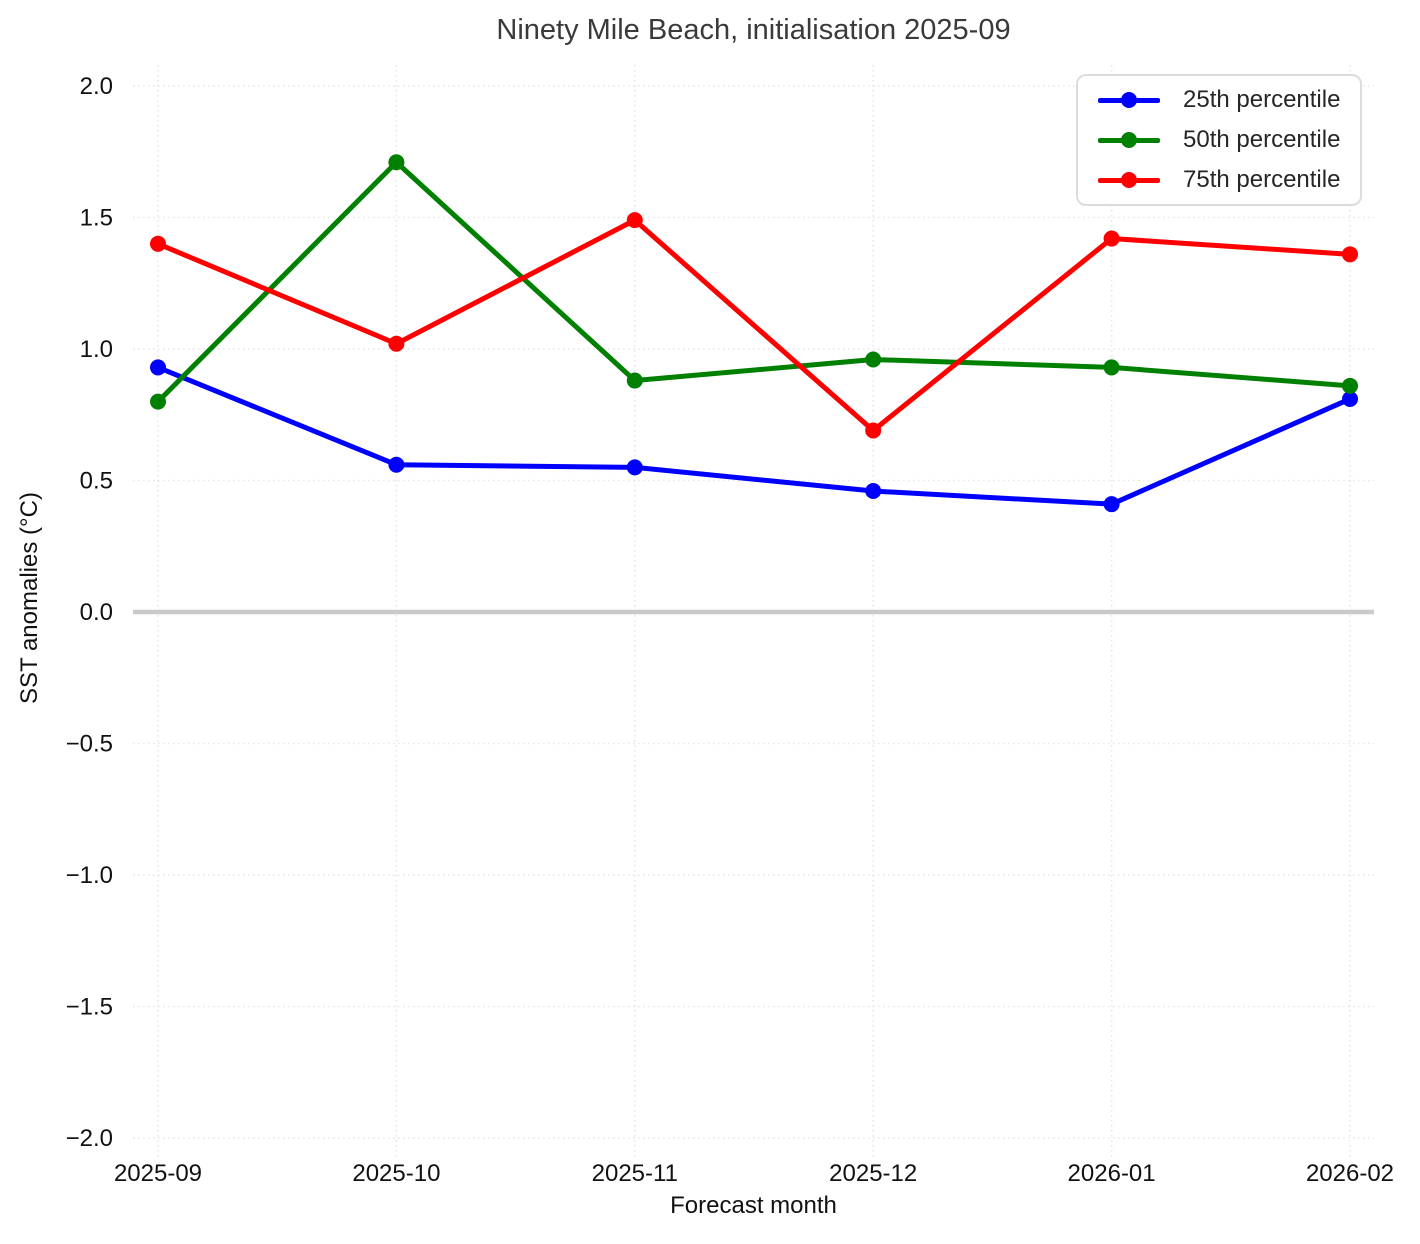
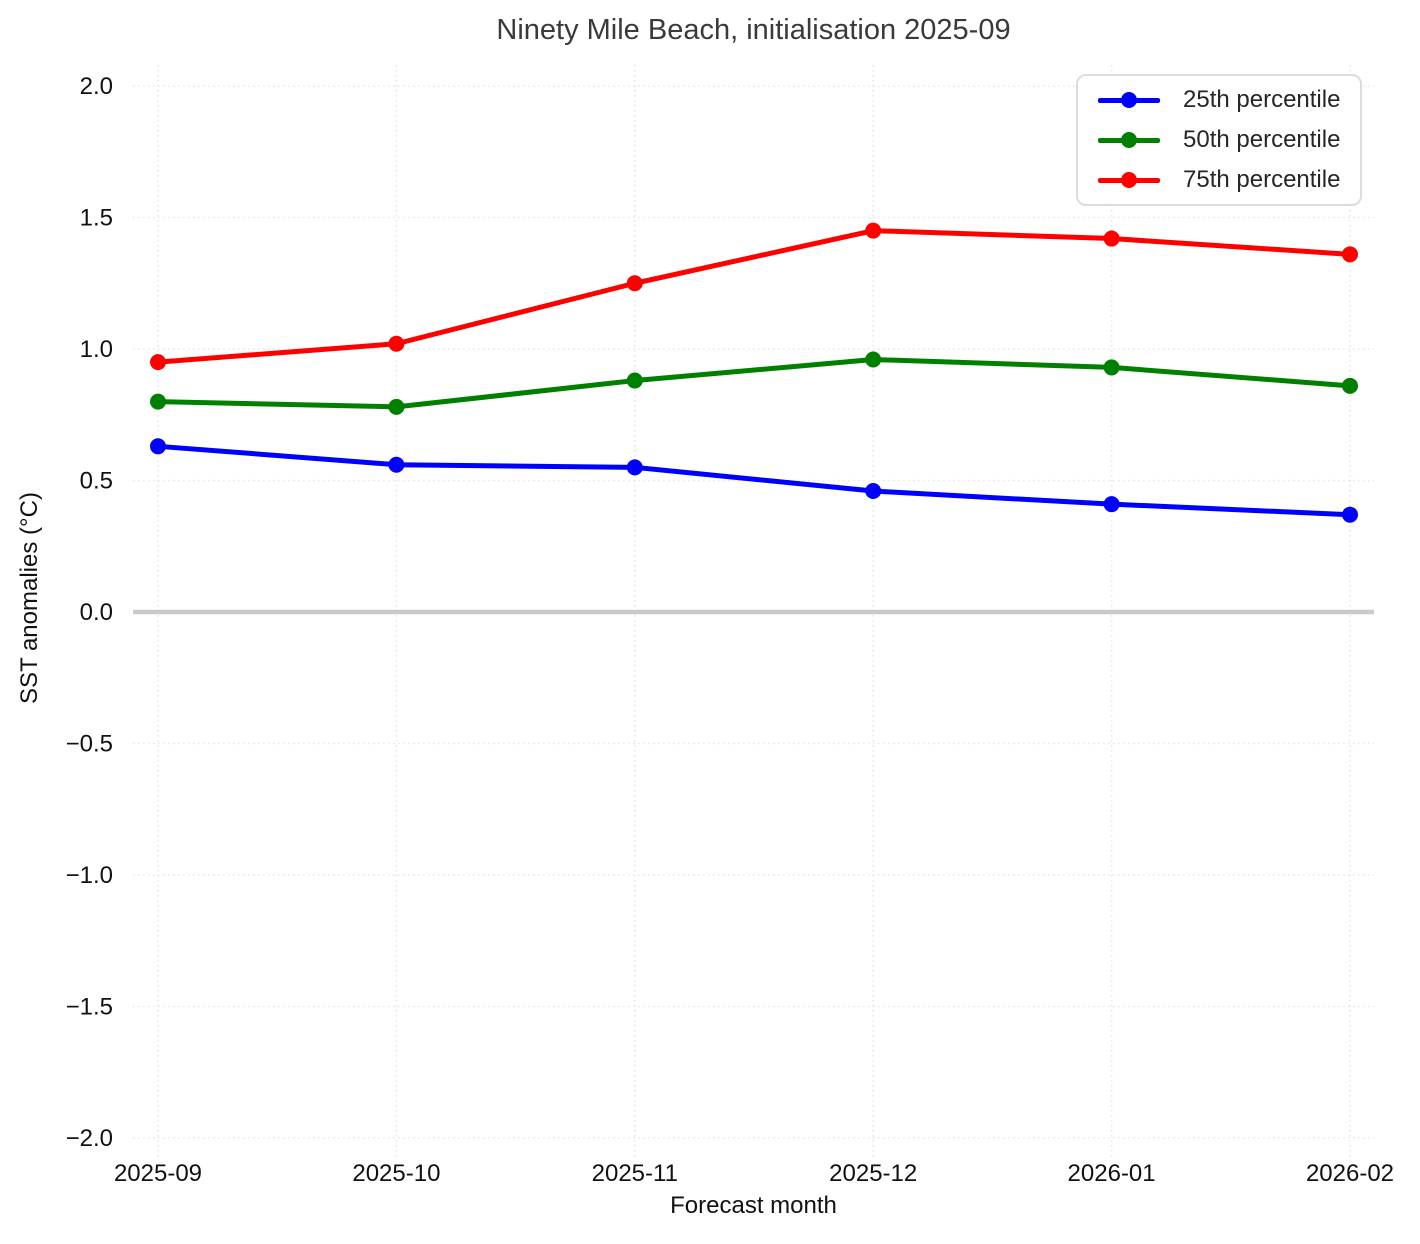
25th percentile/2025-09: 0.93 -> 0.63
75th percentile/2025-09: 1.40 -> 0.95
50th percentile/2025-10: 1.71 -> 0.78
75th percentile/2025-11: 1.49 -> 1.25
75th percentile/2025-12: 0.69 -> 1.45
25th percentile/2026-02: 0.81 -> 0.37
